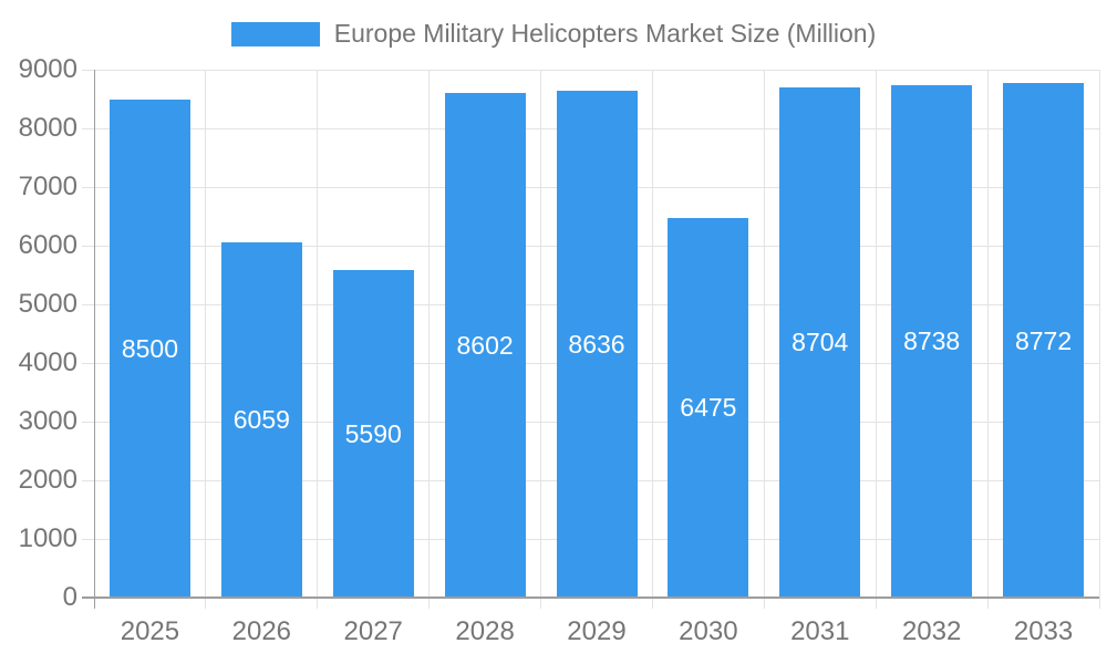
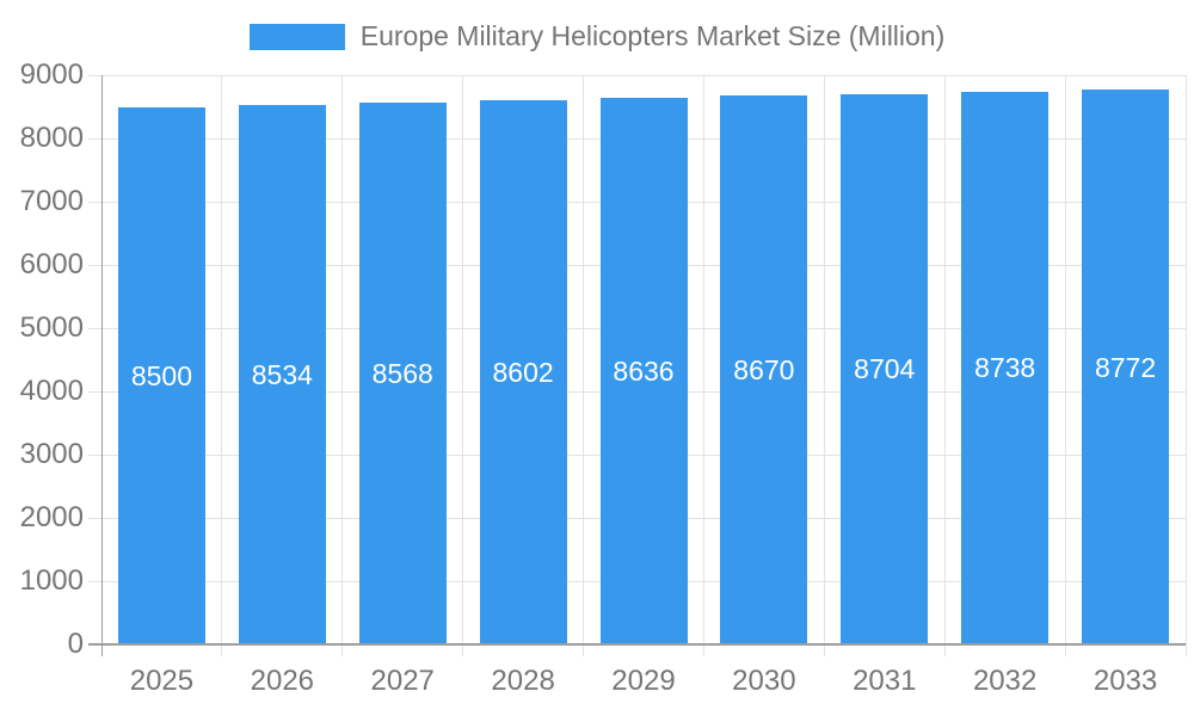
2026: 6059 -> 8534
2027: 5590 -> 8568
2030: 6475 -> 8670
